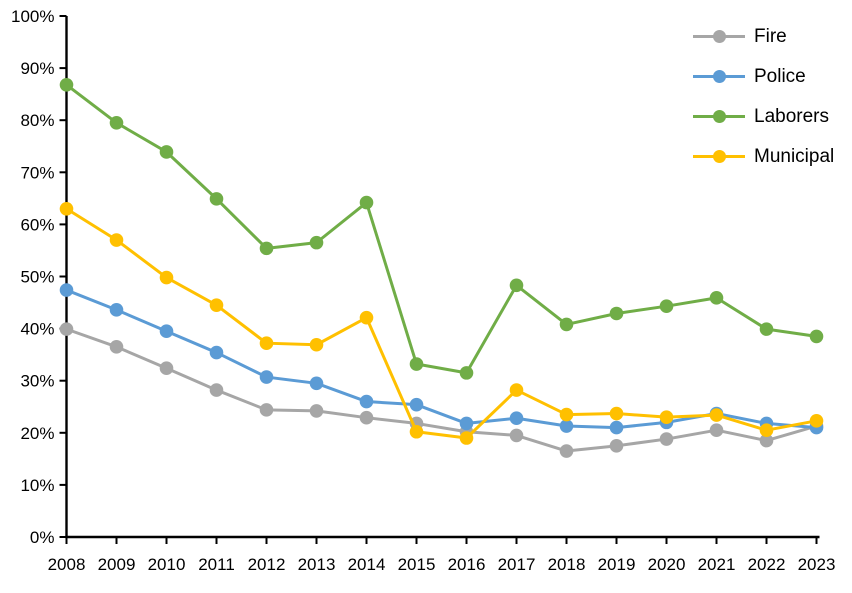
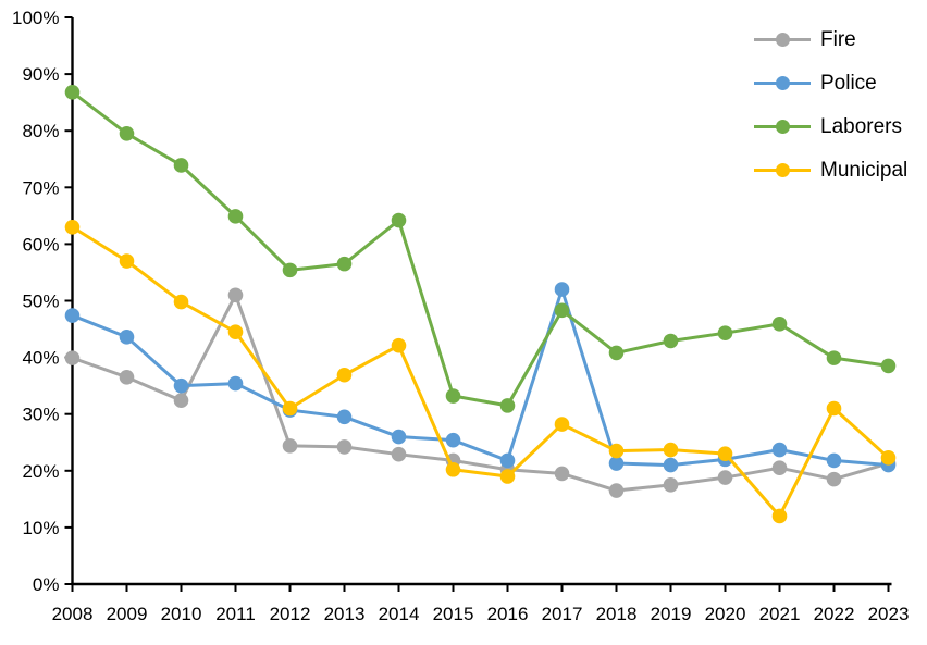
Police/2010: 40% -> 35%
Fire/2011: 28% -> 51%
Municipal/2012: 37% -> 31%
Police/2017: 23% -> 52%
Municipal/2021: 23% -> 12%
Municipal/2022: 20% -> 31%
